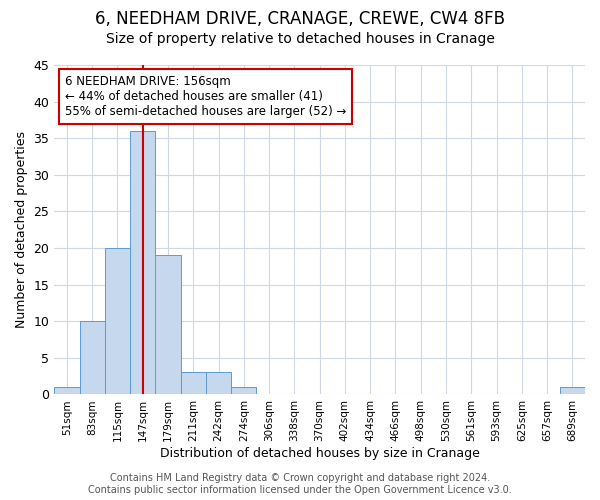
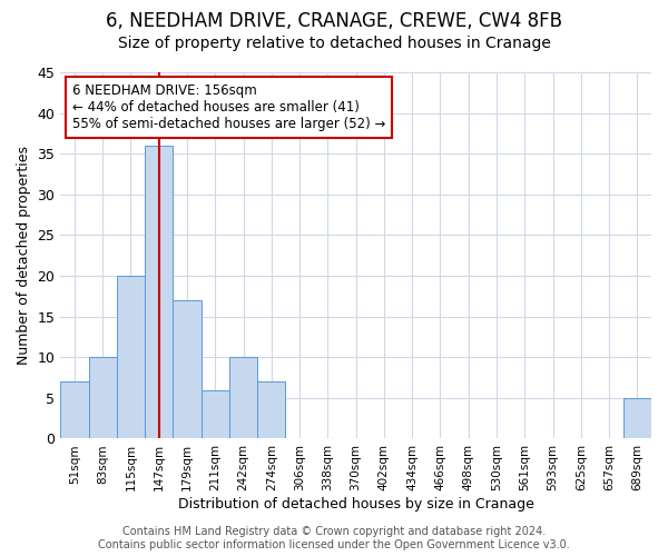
51sqm: 1 -> 7
179sqm: 19 -> 17
211sqm: 3 -> 6
242sqm: 3 -> 10
274sqm: 1 -> 7
689sqm: 1 -> 5
